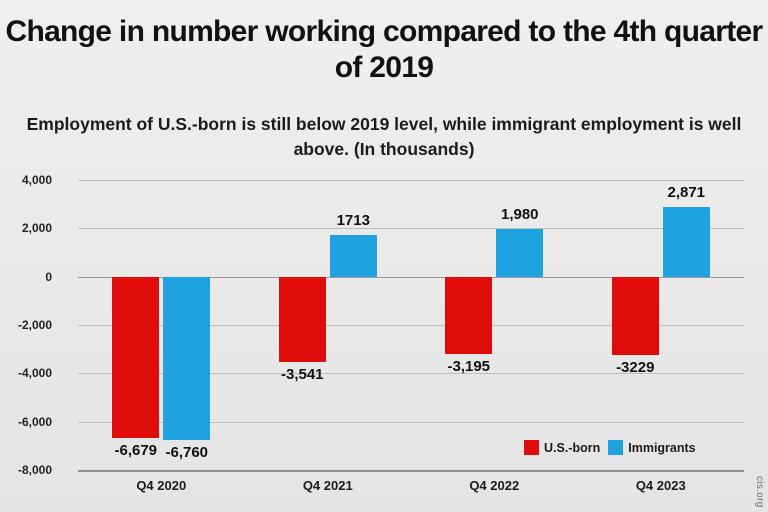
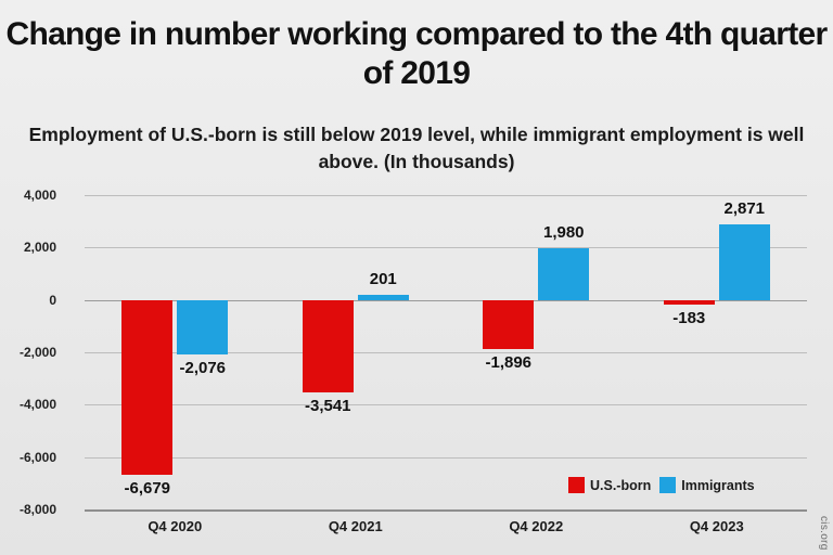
Immigrants/Q4 2020: -6,760 -> -2,076
Immigrants/Q4 2021: 1713 -> 201
U.S.-born/Q4 2022: -3,195 -> -1,896
U.S.-born/Q4 2023: -3229 -> -183
